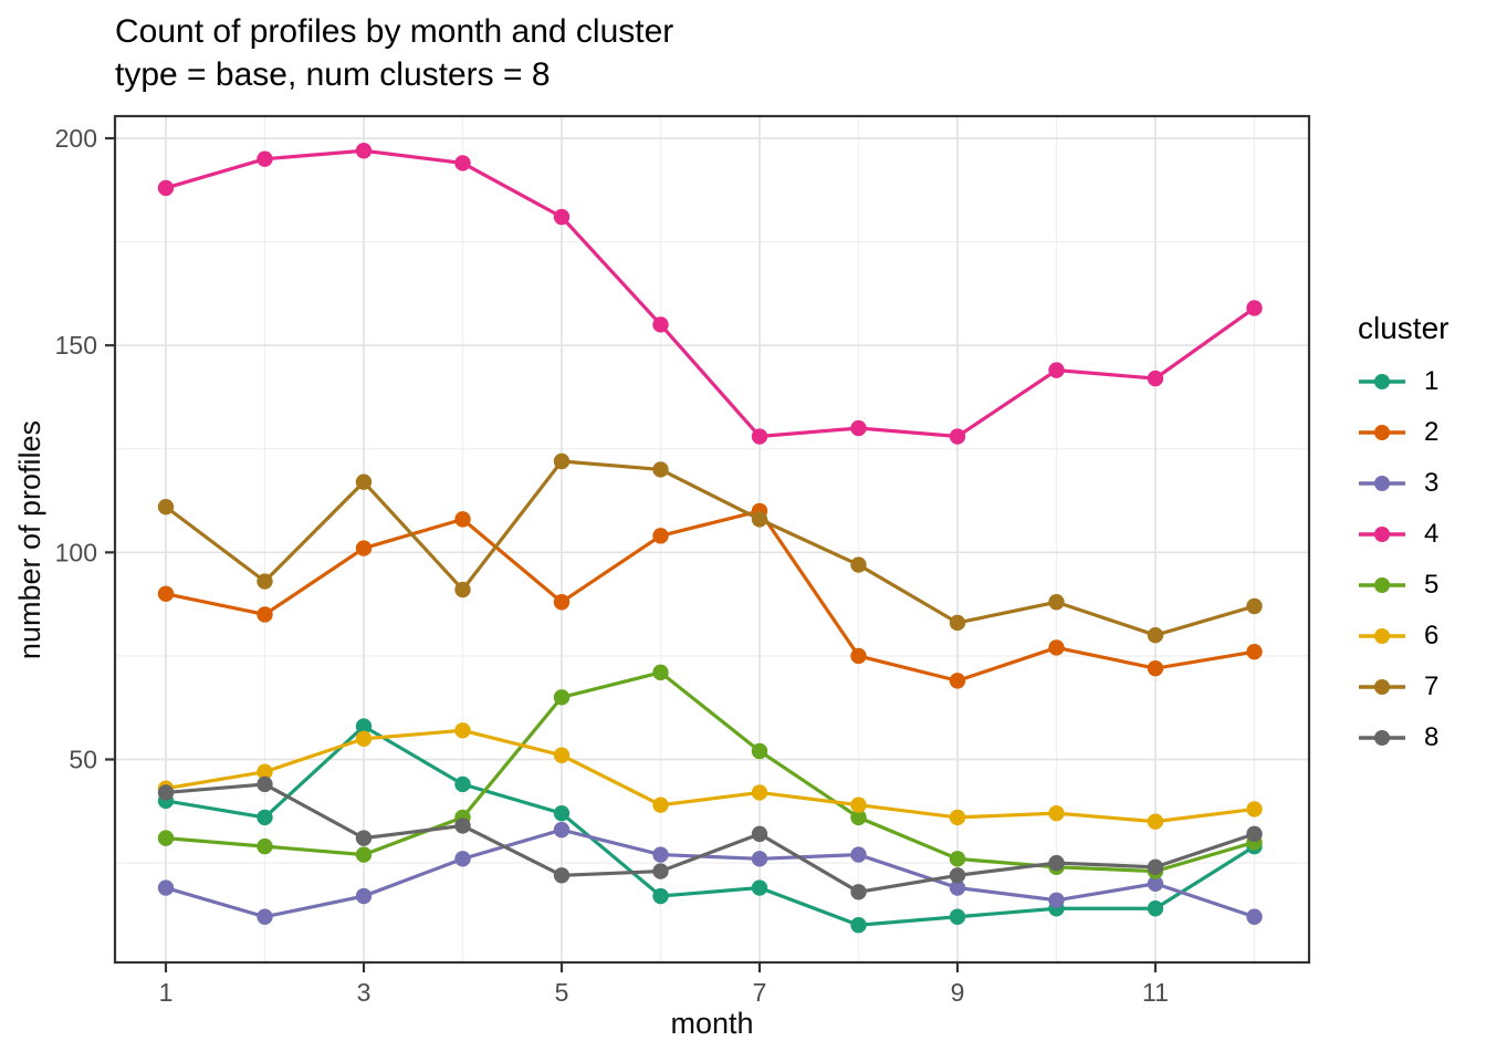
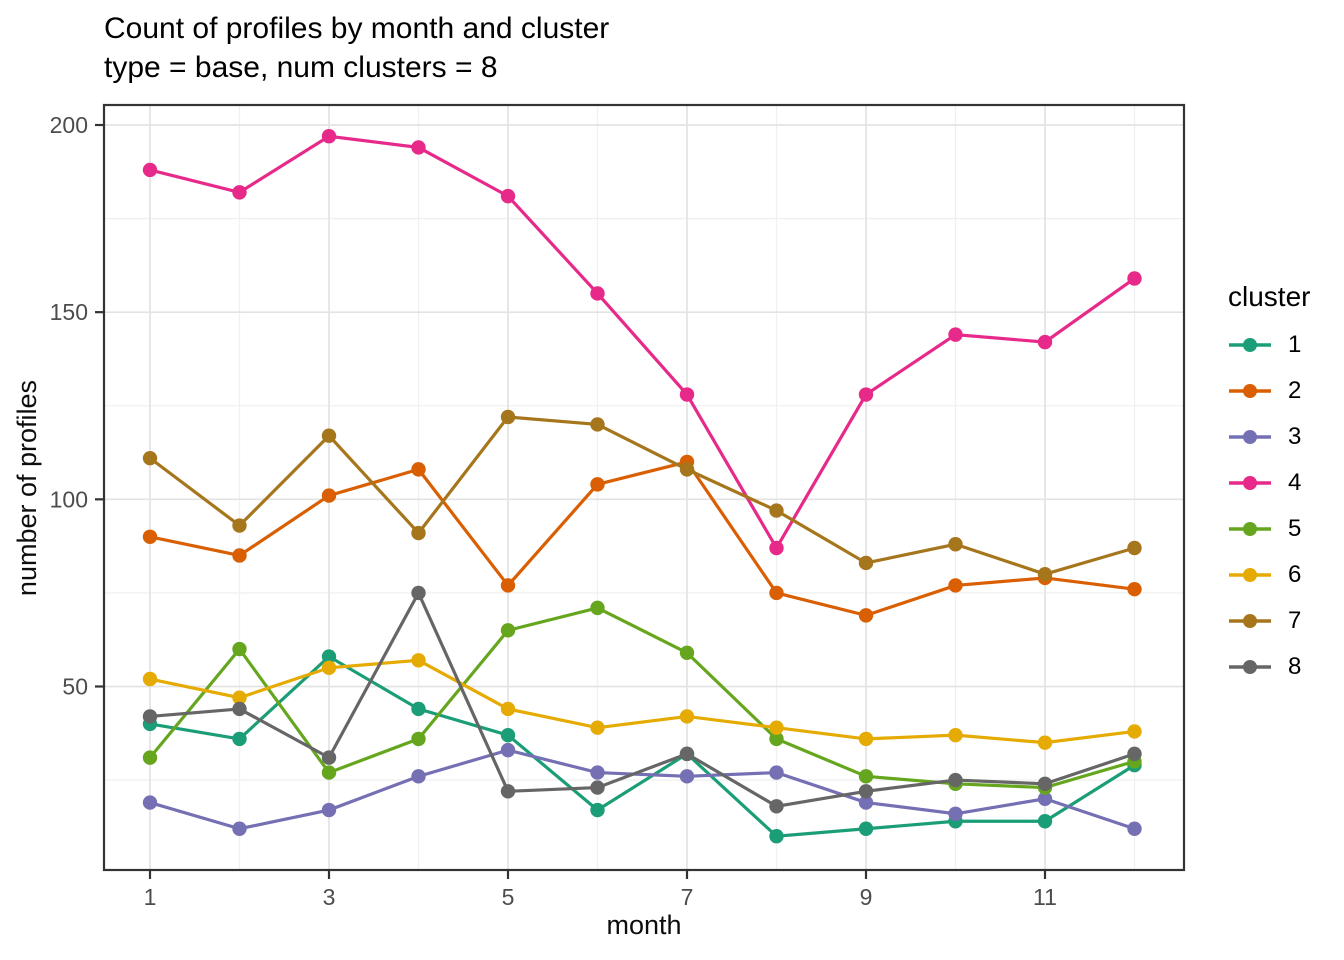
6/1: 43 -> 52
4/2: 195 -> 182
5/2: 29 -> 60
8/4: 34 -> 75
2/5: 88 -> 77
6/5: 51 -> 44
1/7: 19 -> 32
5/7: 52 -> 59
4/8: 130 -> 87
2/11: 72 -> 79
